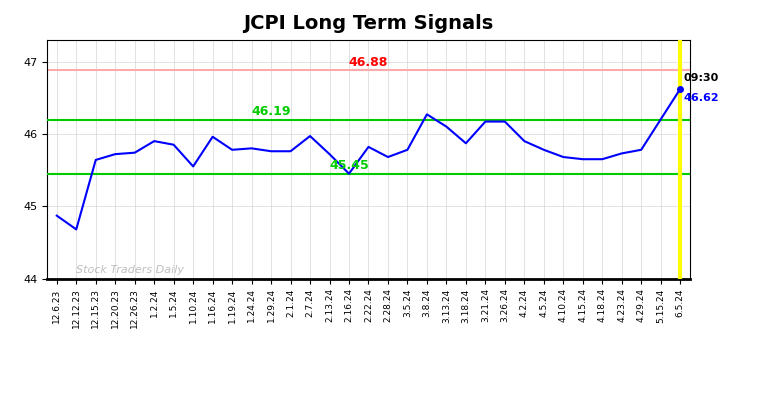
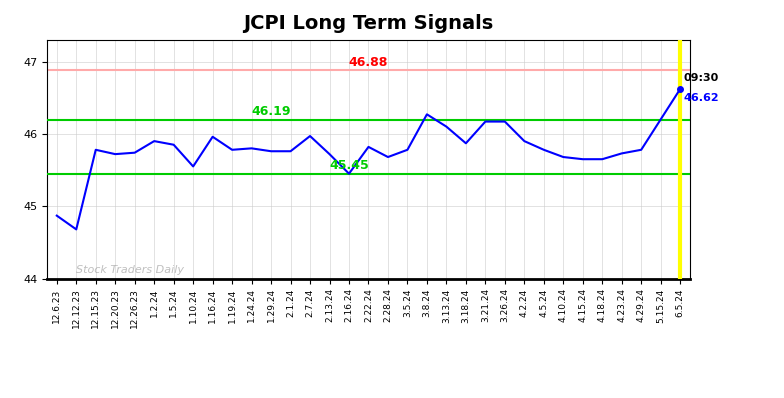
12.15.23: 45.64 -> 45.78
